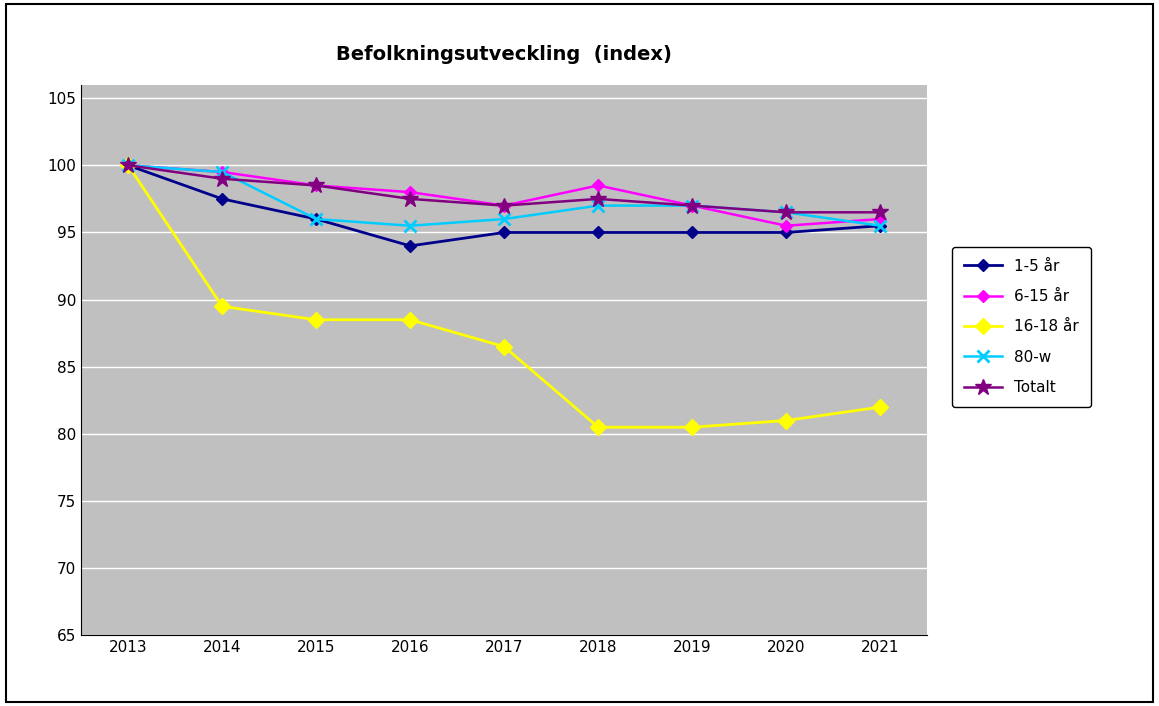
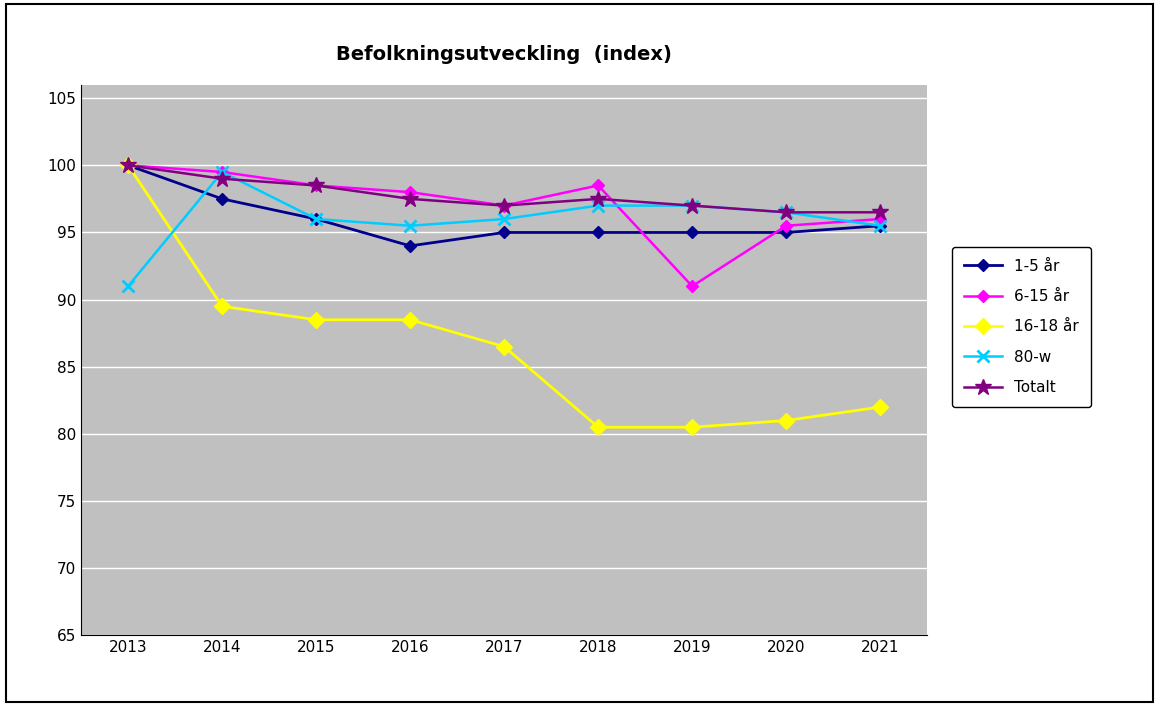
80-w/2013: 100.0 -> 91.0
6-15 år/2019: 97.0 -> 91.0
